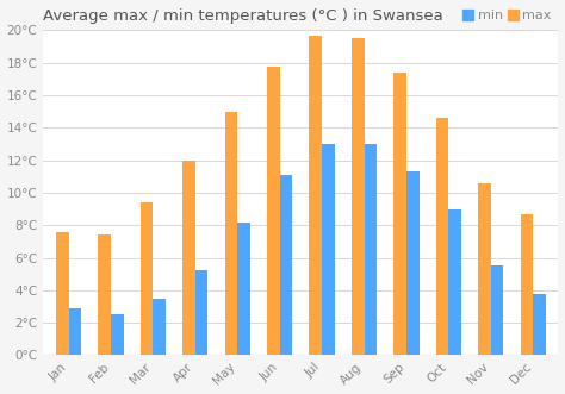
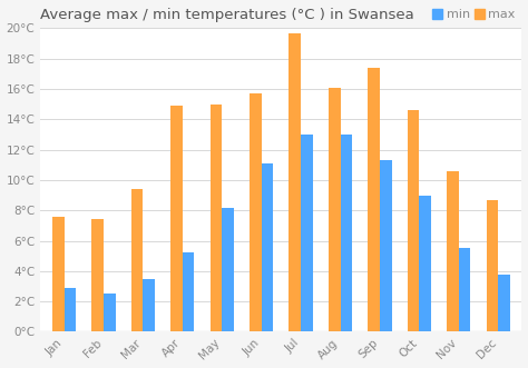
max/Apr: 12.0°C -> 14.9°C
max/Jun: 17.8°C -> 15.7°C
max/Aug: 19.5°C -> 16.1°C
